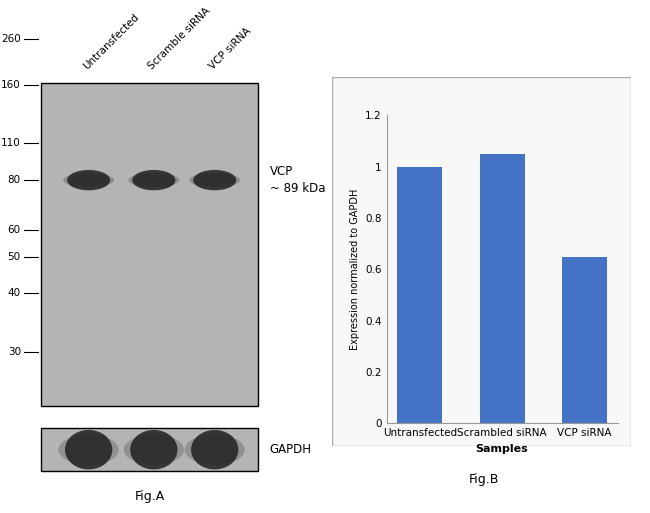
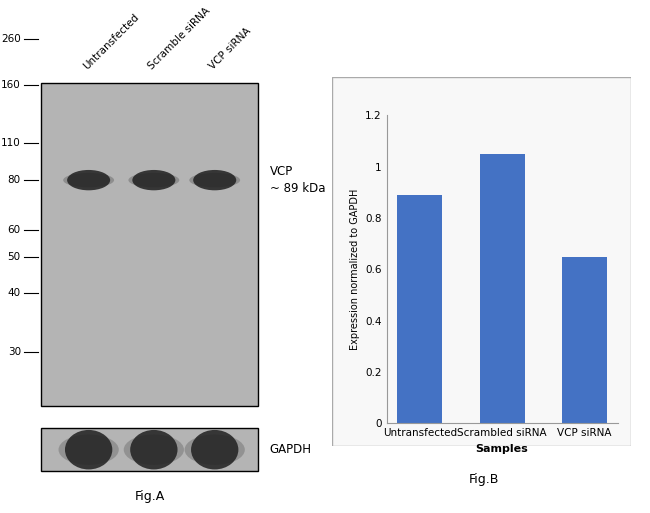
Untransfected: 1.00 -> 0.89
